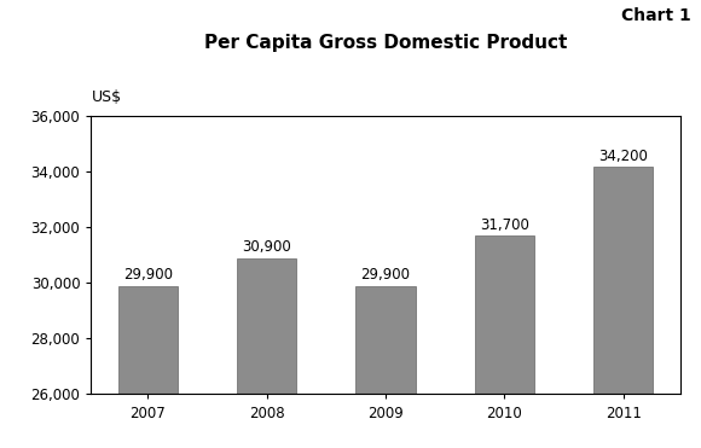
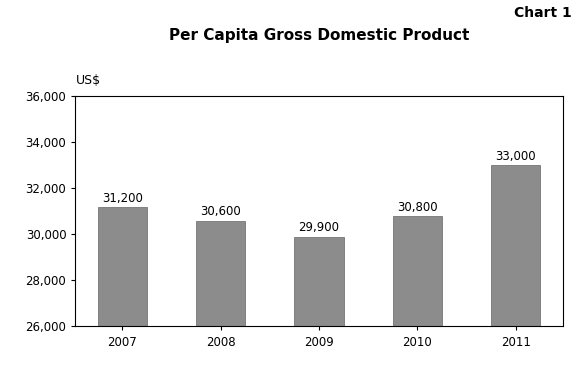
2007: 29,900 -> 31,200
2008: 30,900 -> 30,600
2010: 31,700 -> 30,800
2011: 34,200 -> 33,000
